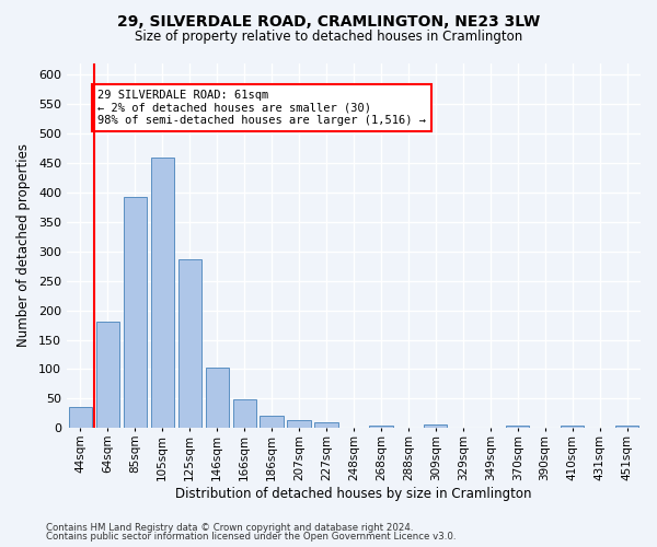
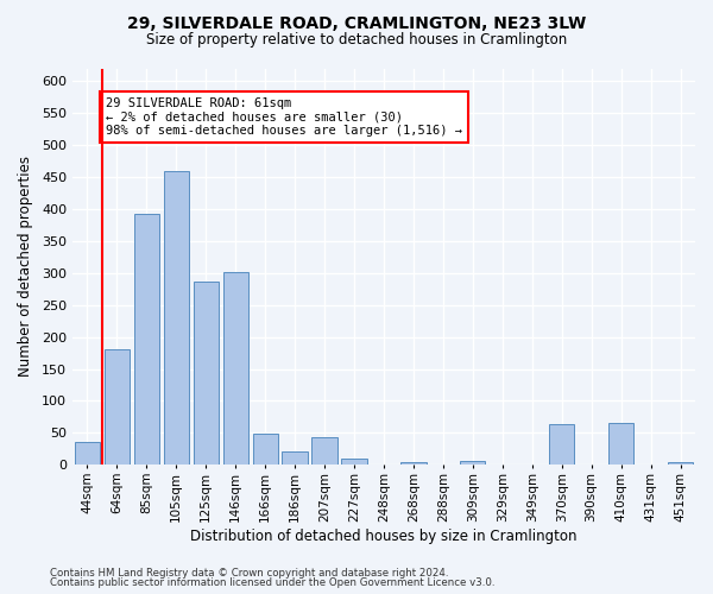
146sqm: 103 -> 302
207sqm: 14 -> 44
370sqm: 5 -> 64
410sqm: 4 -> 66
